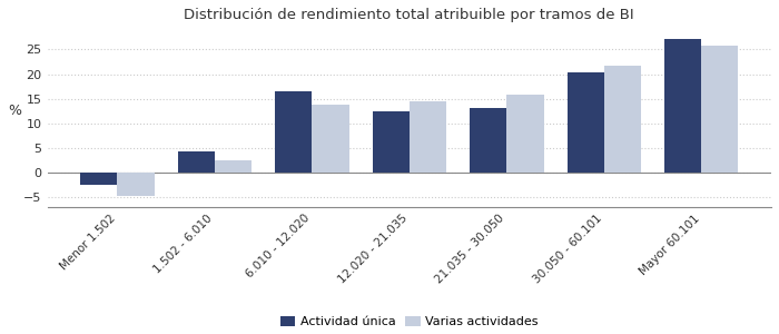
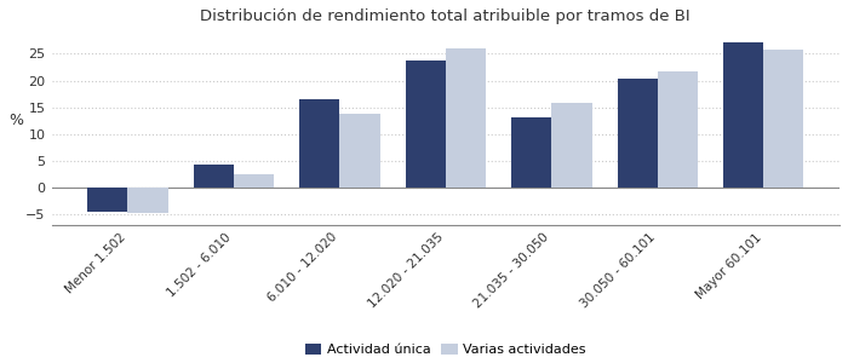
Actividad única/Menor 1.502: -2.5 -> -4.5
Actividad única/12.020 - 21.035: 12.5 -> 23.7
Varias actividades/12.020 - 21.035: 14.5 -> 26.1
